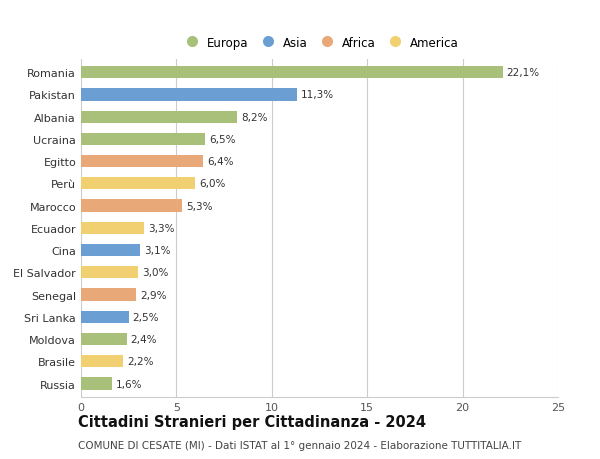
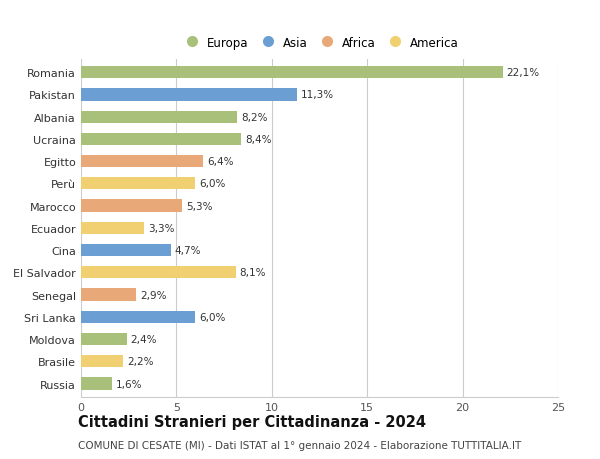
Ucraina: 6,5% -> 8,4%
Cina: 3,1% -> 4,7%
El Salvador: 3,0% -> 8,1%
Sri Lanka: 2,5% -> 6,0%
